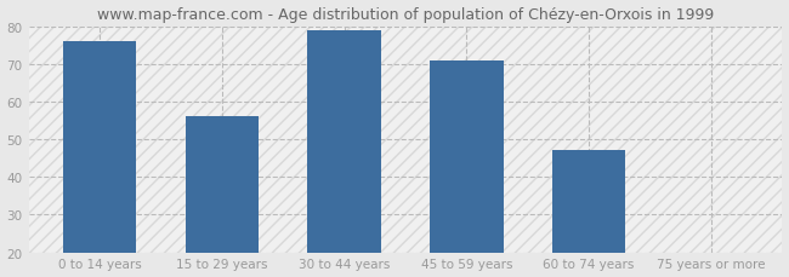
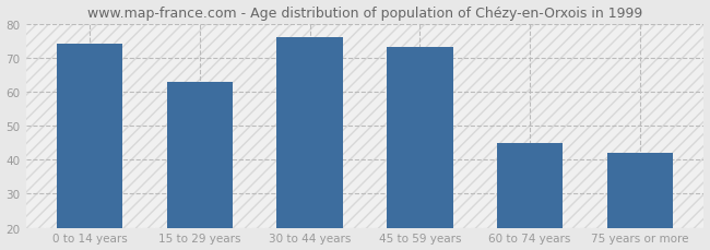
0 to 14 years: 76 -> 74
15 to 29 years: 56 -> 63
30 to 44 years: 79 -> 76
45 to 59 years: 71 -> 73
60 to 74 years: 47 -> 45
75 years or more: 20 -> 42
